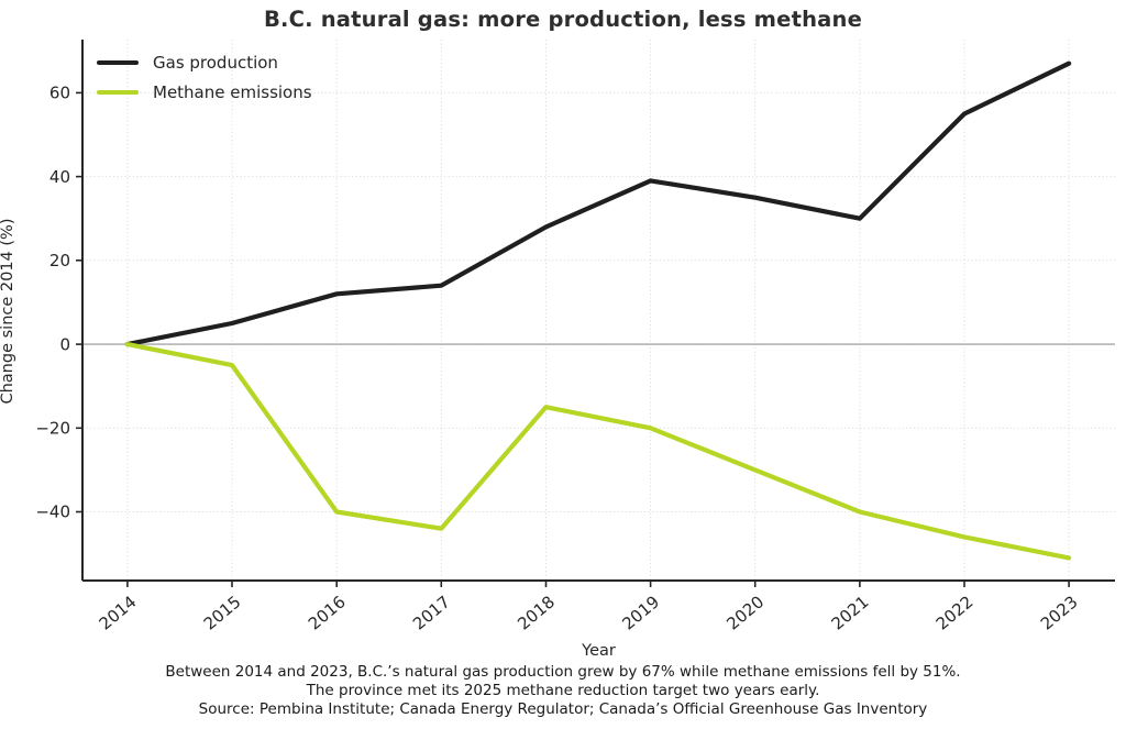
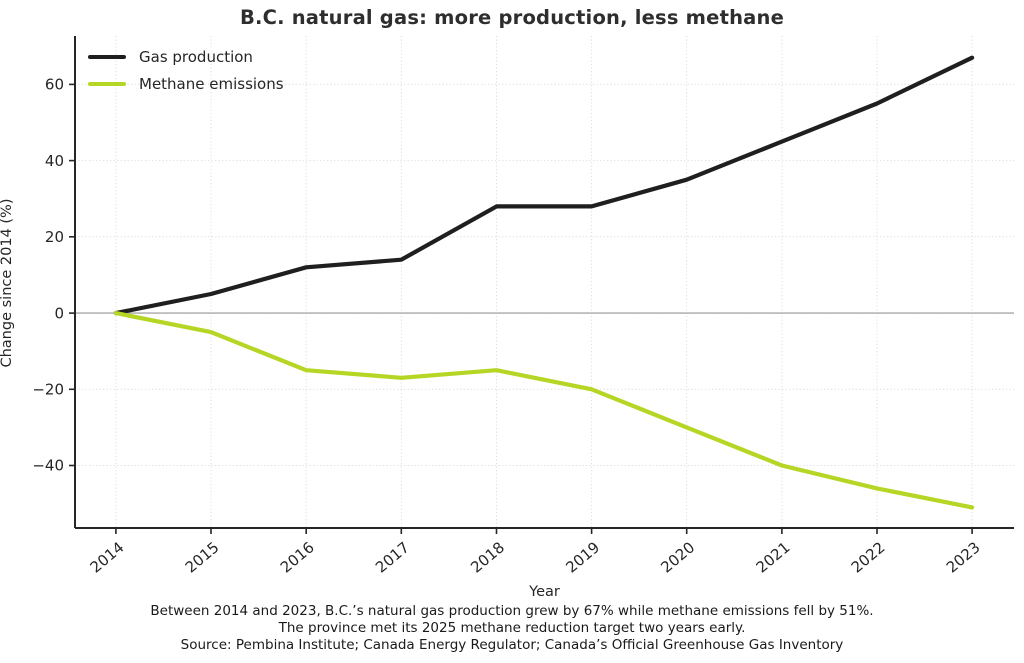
Methane emissions/2016: -40 -> -15
Methane emissions/2017: -44 -> -17
Gas production/2019: 39 -> 28
Gas production/2021: 30 -> 45
